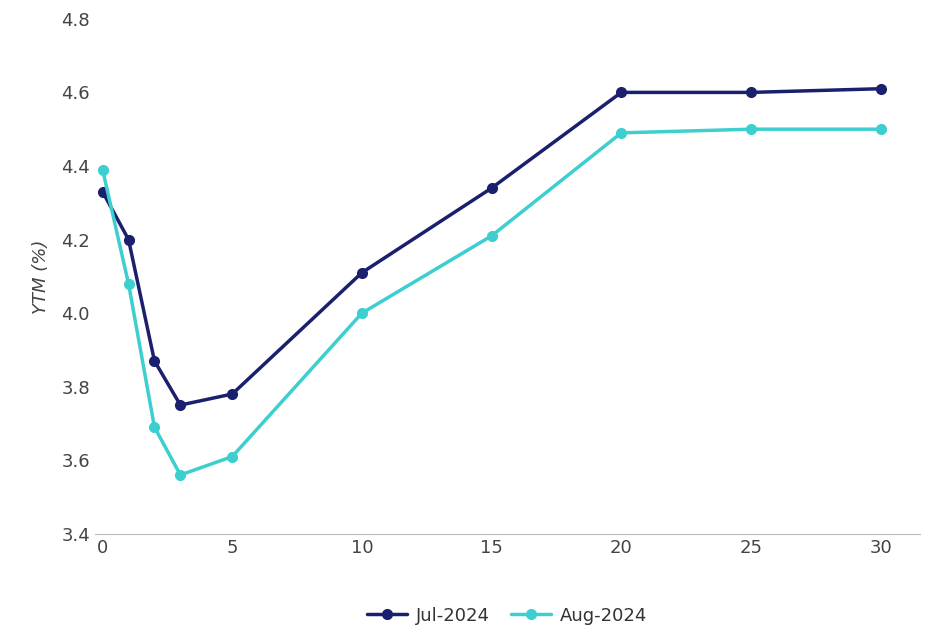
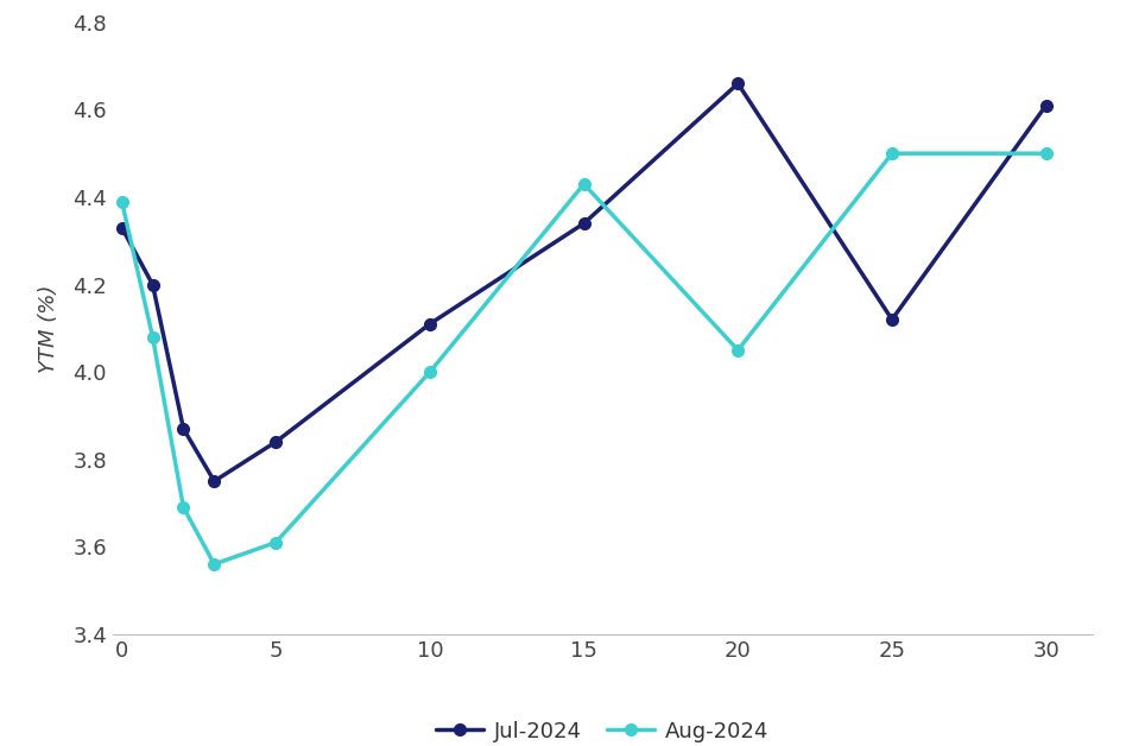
Jul-2024/5: 3.78 -> 3.84
Aug-2024/15: 4.21 -> 4.43
Jul-2024/20: 4.60 -> 4.66
Aug-2024/20: 4.49 -> 4.05
Jul-2024/25: 4.60 -> 4.12
